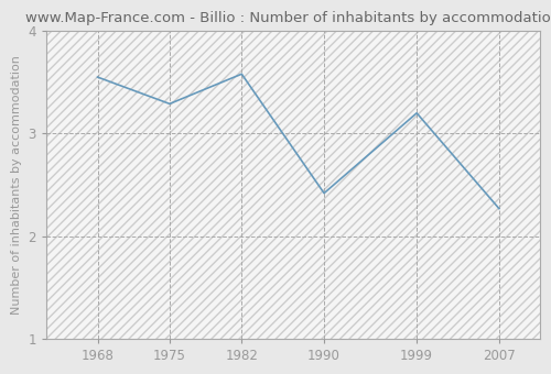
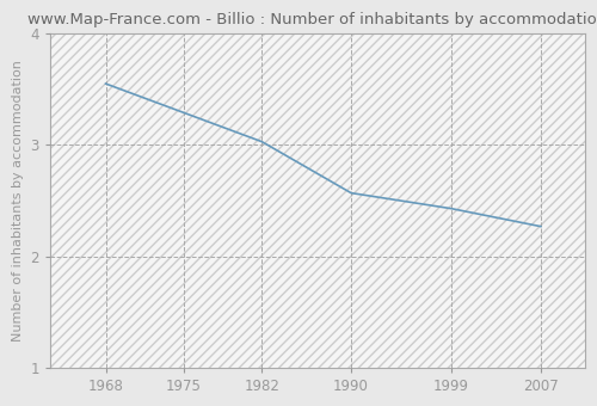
1982: 3.58 -> 3.03
1990: 2.42 -> 2.57
1999: 3.20 -> 2.43
